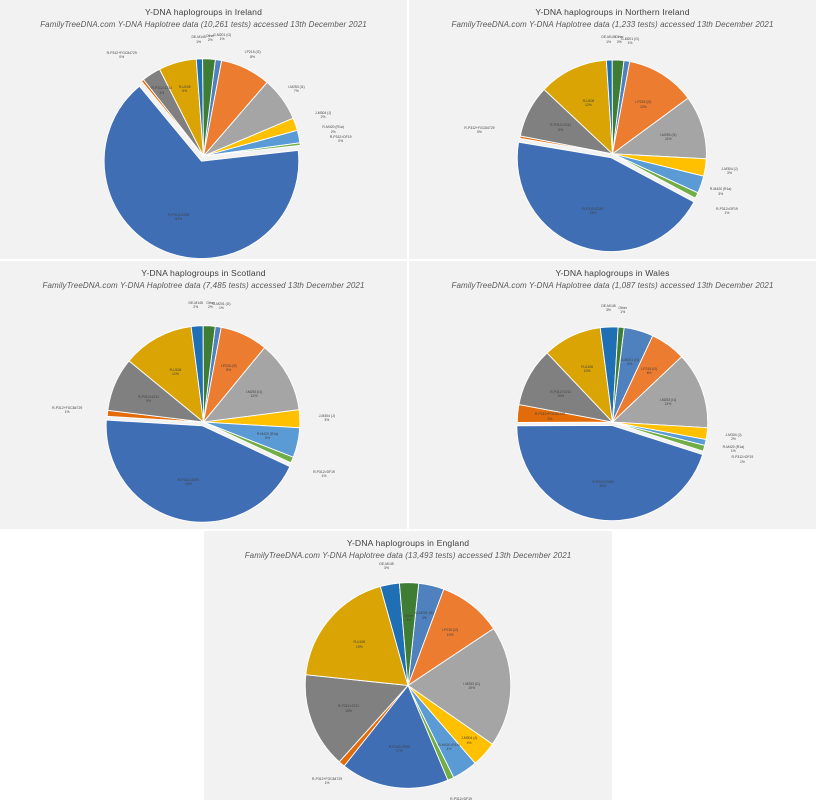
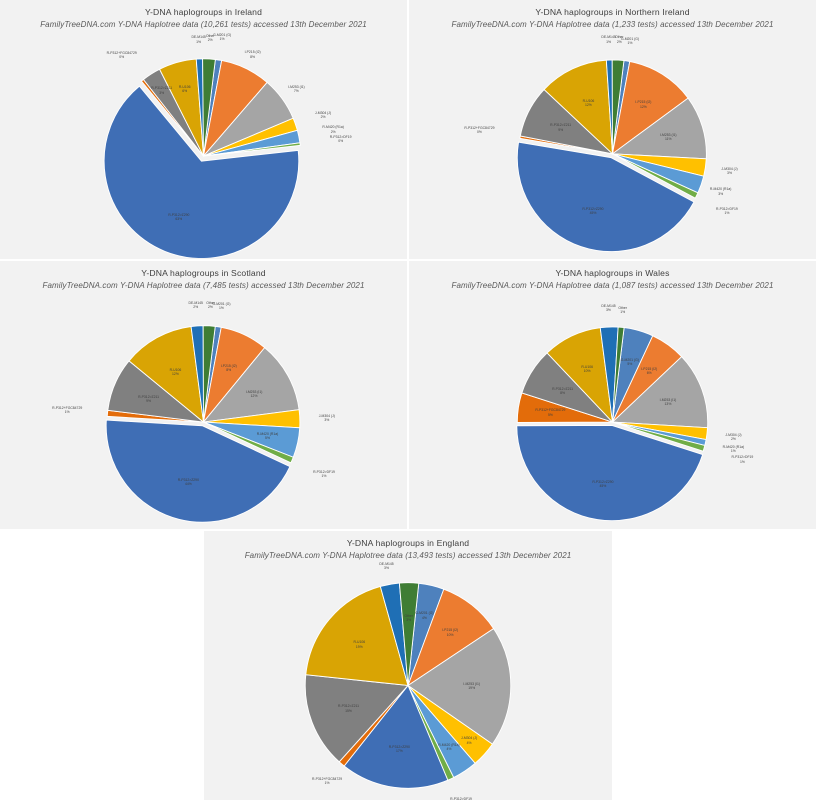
Y-DNA haplogroups in Wales/R-P312+FGC84729: 3% -> 5%
Y-DNA haplogroups in Wales/R-P312>Z211: 10% -> 8%
